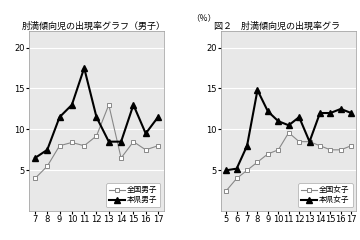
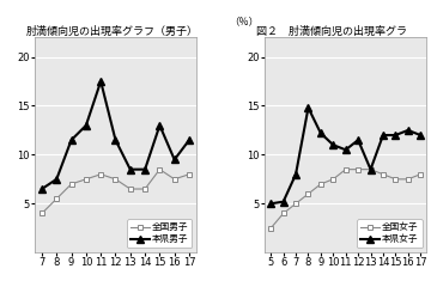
肘満傾向児の出現率グラフ（男子）/全国男子/9: 8.0 -> 7.0
肘満傾向児の出現率グラフ（男子）/全国男子/10: 8.4 -> 7.5
肘満傾向児の出現率グラフ（男子）/全国男子/12: 9.2 -> 7.5
肘満傾向児の出現率グラフ（男子）/全国男子/13: 13.0 -> 6.5
図２ 肘満傾向児の出現率グラ/全国女子/11: 9.6 -> 8.5
